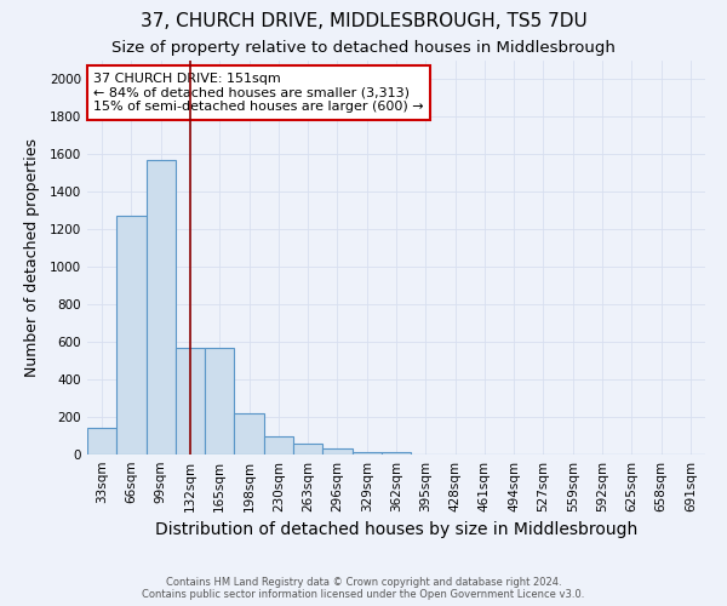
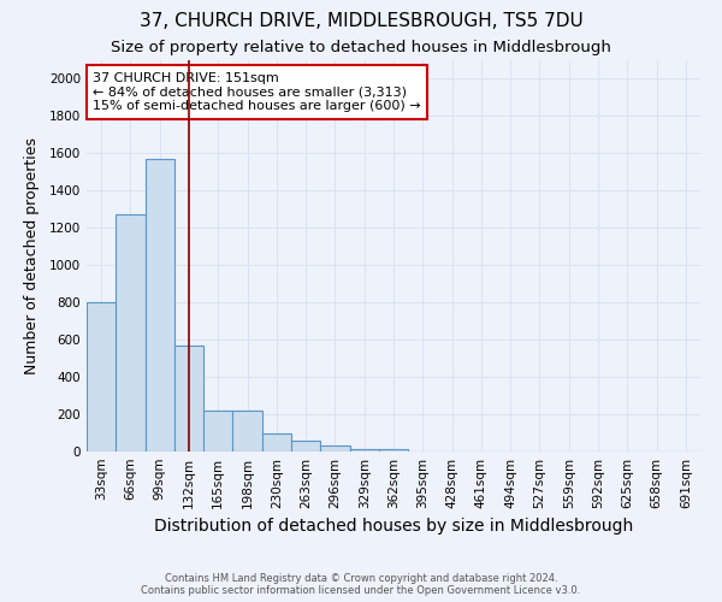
33sqm: 140 -> 800
165sqm: 570 -> 220
